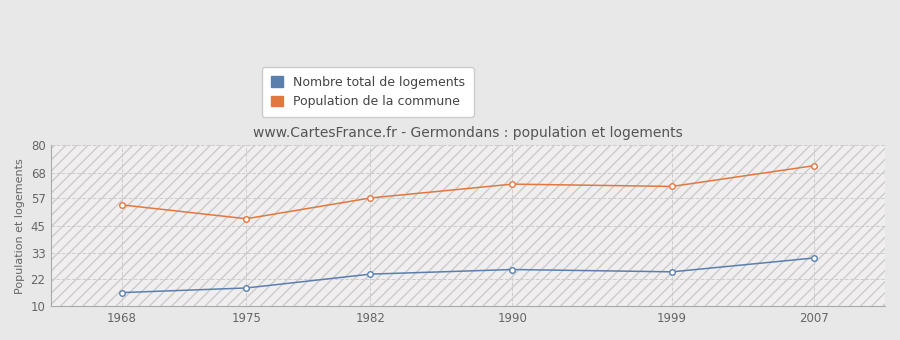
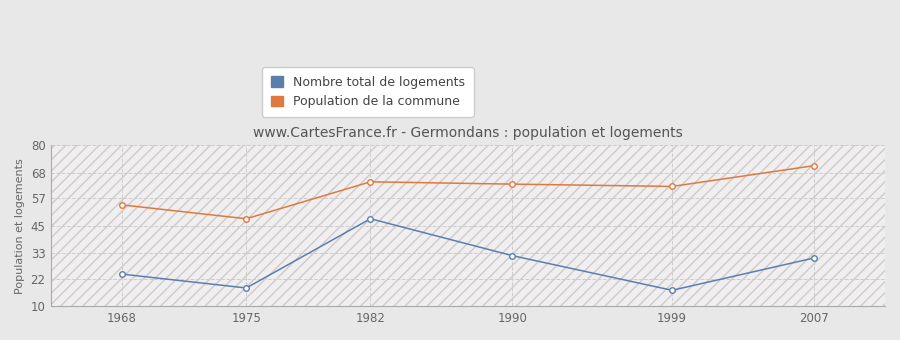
Nombre total de logements/1968: 16 -> 24
Nombre total de logements/1982: 24 -> 48
Population de la commune/1982: 57 -> 64
Nombre total de logements/1990: 26 -> 32
Nombre total de logements/1999: 25 -> 17
